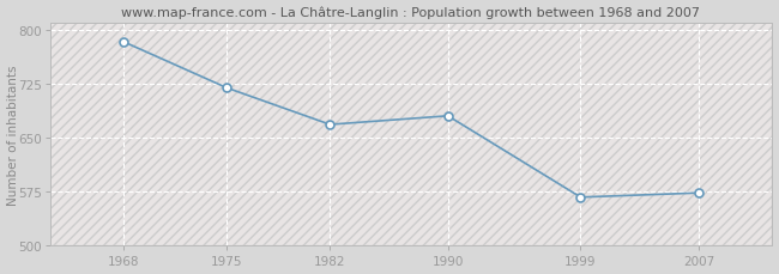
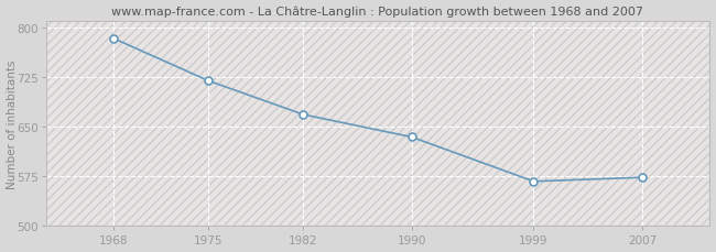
1990: 680 -> 634
